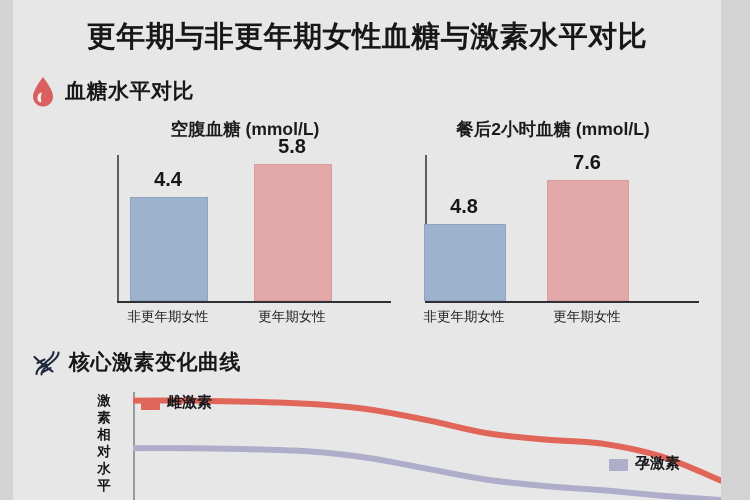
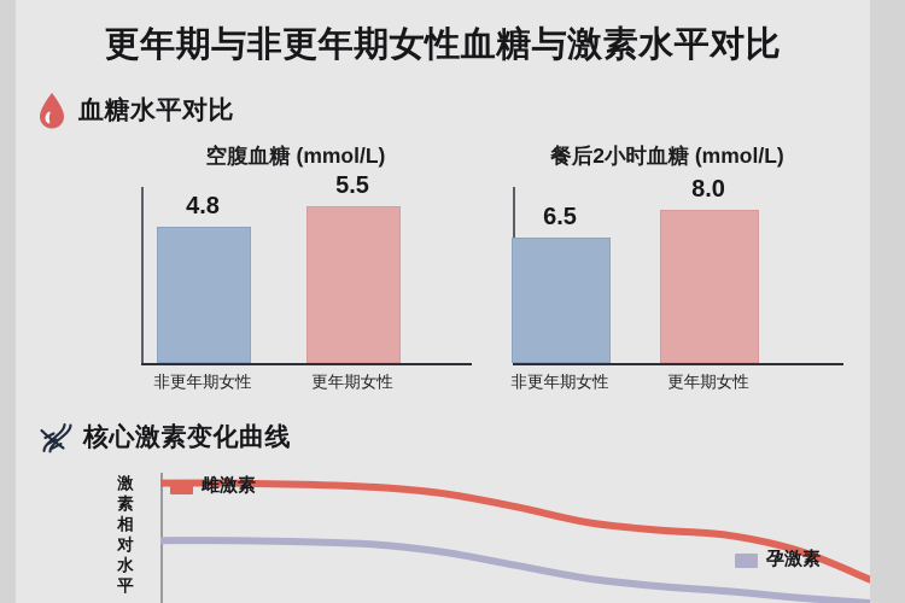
空腹血糖 (mmol/L)/非更年期女性: 4.4 -> 4.8
空腹血糖 (mmol/L)/更年期女性: 5.8 -> 5.5
餐后2小时血糖 (mmol/L)/非更年期女性: 4.8 -> 6.5
餐后2小时血糖 (mmol/L)/更年期女性: 7.6 -> 8.0
